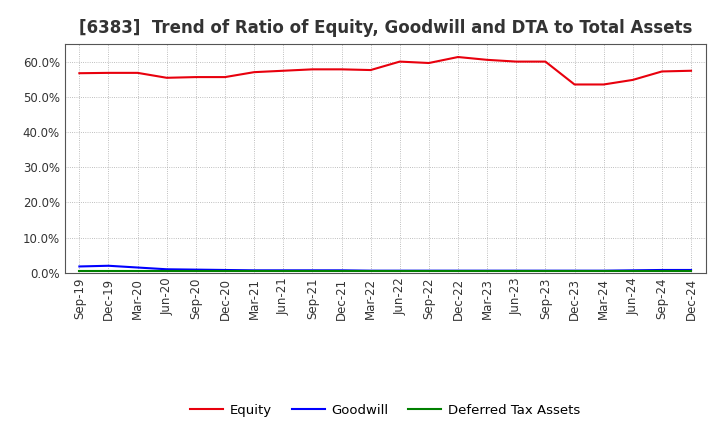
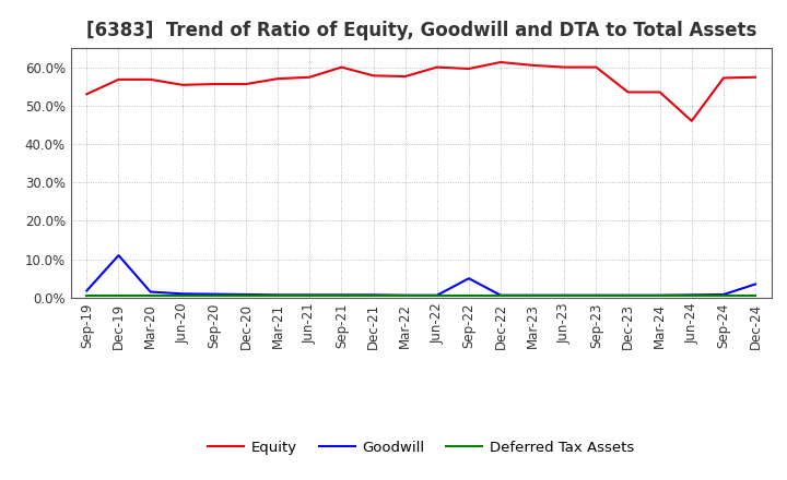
Equity/Sep-19: 56.7% -> 53.0%
Goodwill/Dec-19: 2.0% -> 11.0%
Equity/Sep-21: 57.8% -> 60.0%
Goodwill/Sep-22: 0.6% -> 5.0%
Equity/Jun-24: 54.8% -> 46.0%
Goodwill/Dec-24: 0.8% -> 3.5%
